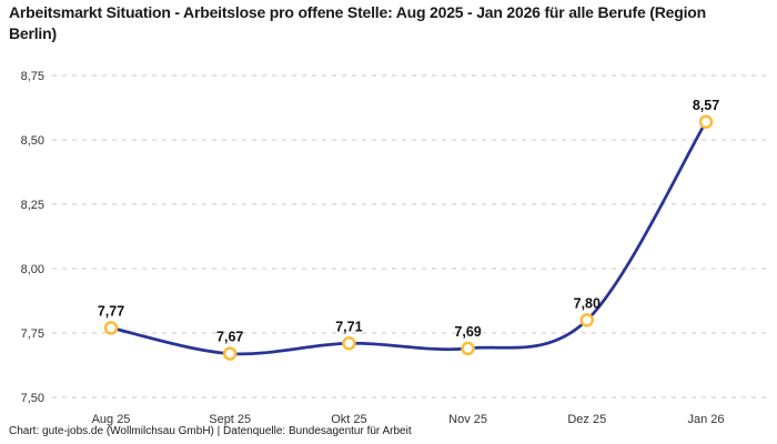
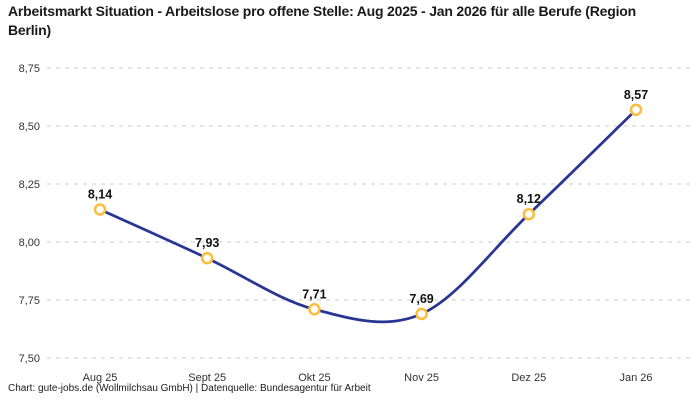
Aug 25: 7,77 -> 8,14
Sept 25: 7,67 -> 7,93
Dez 25: 7,80 -> 8,12
